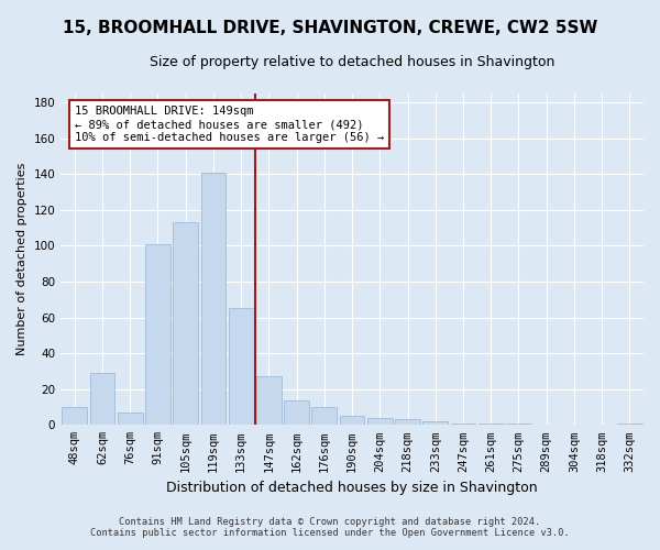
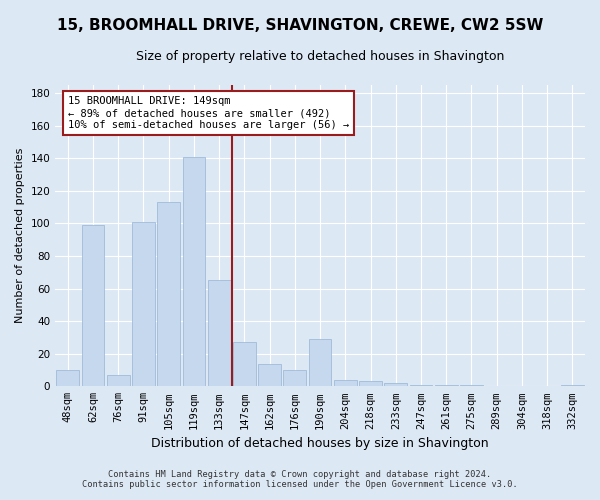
62sqm: 29 -> 99
190sqm: 5 -> 29
